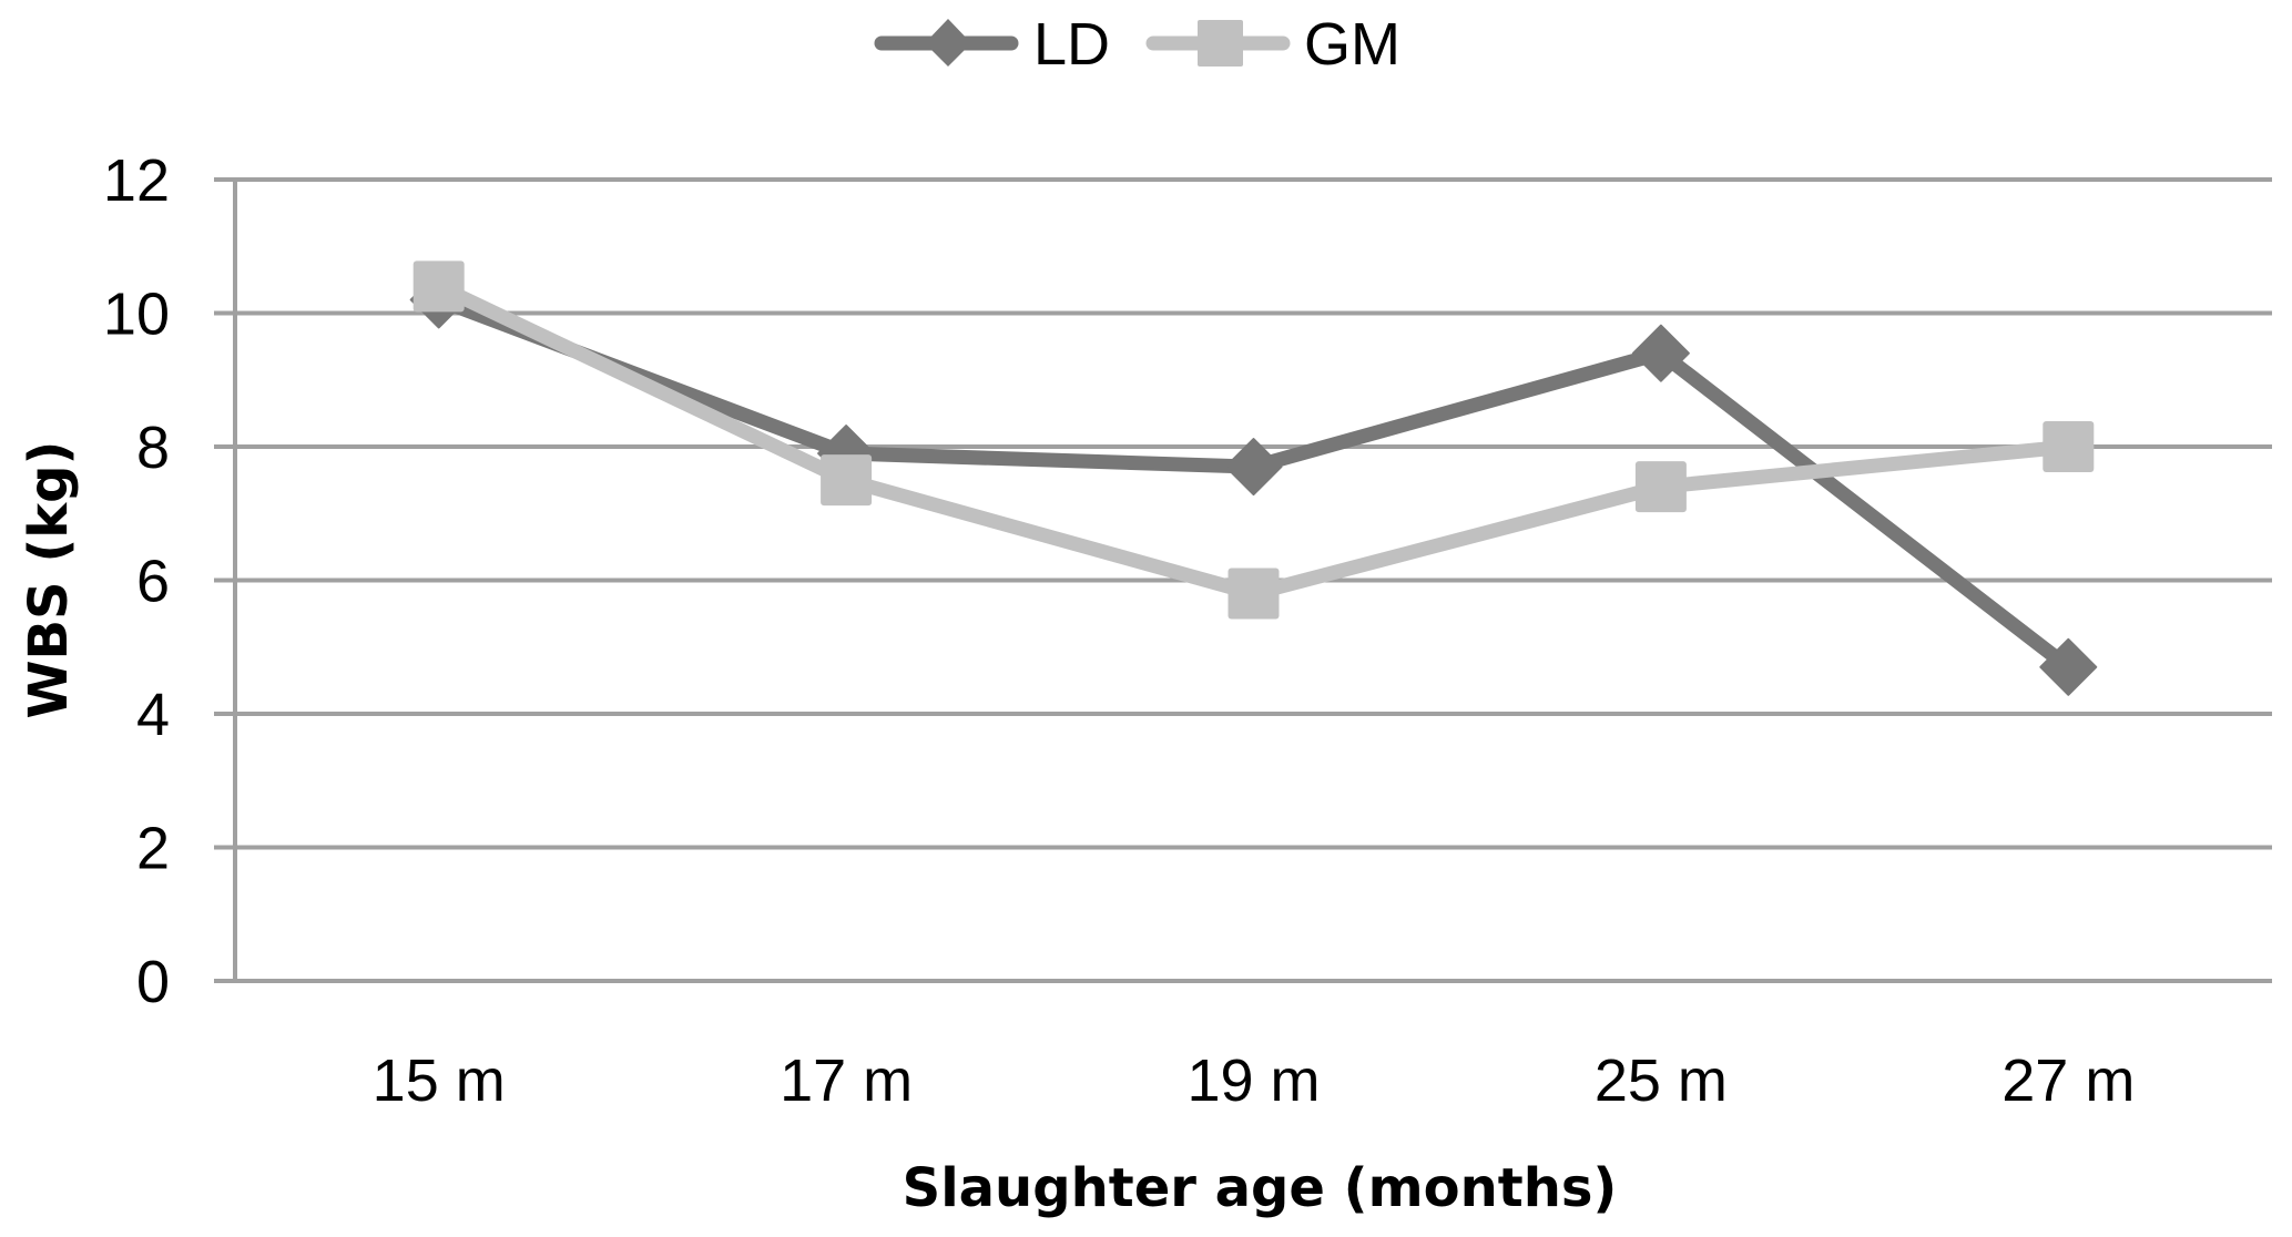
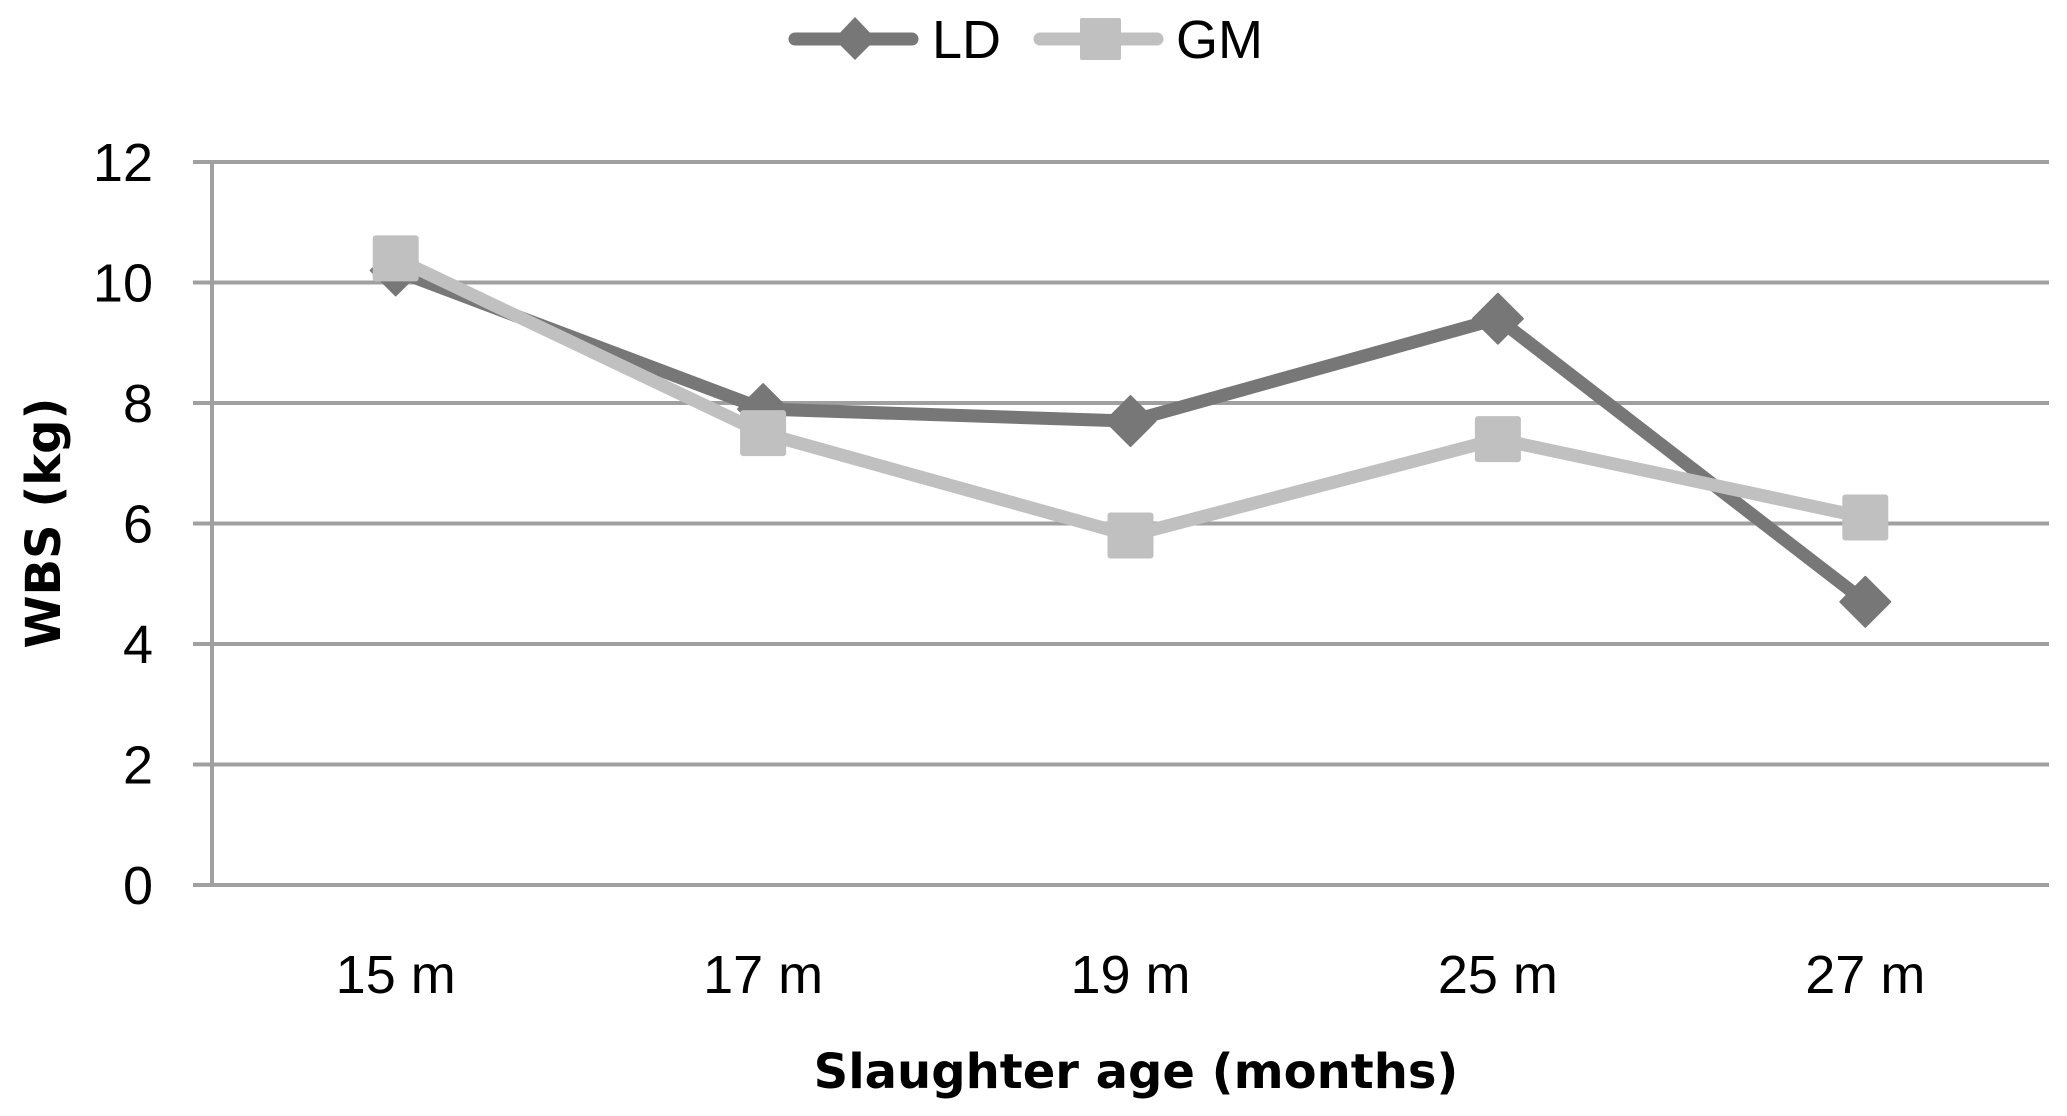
GM/27 m: 8.0 -> 6.1
